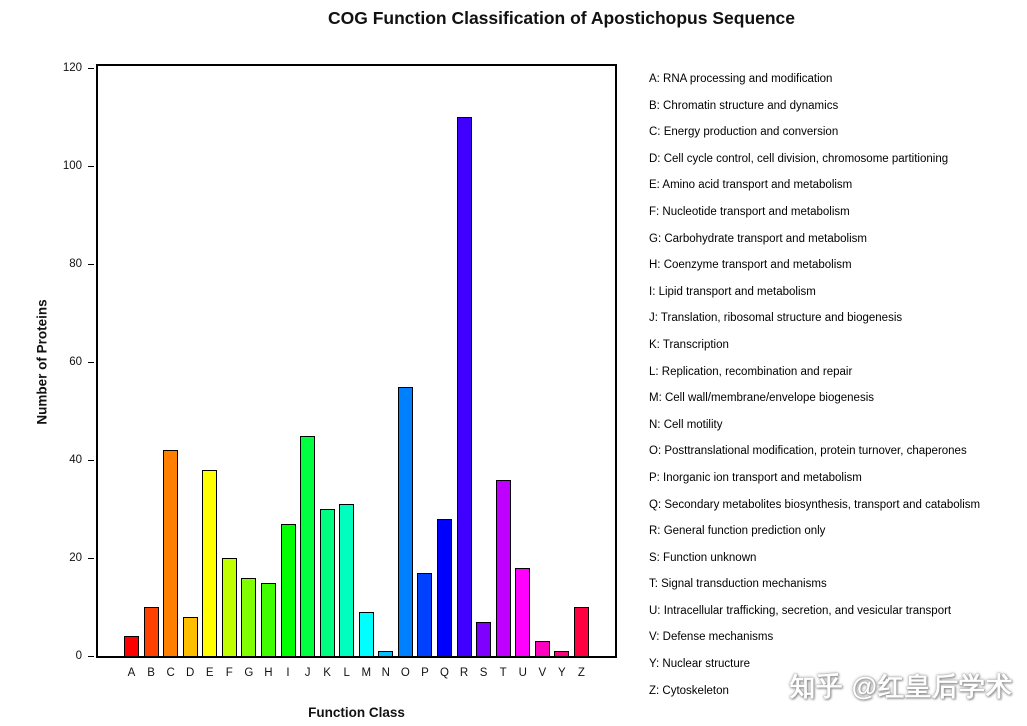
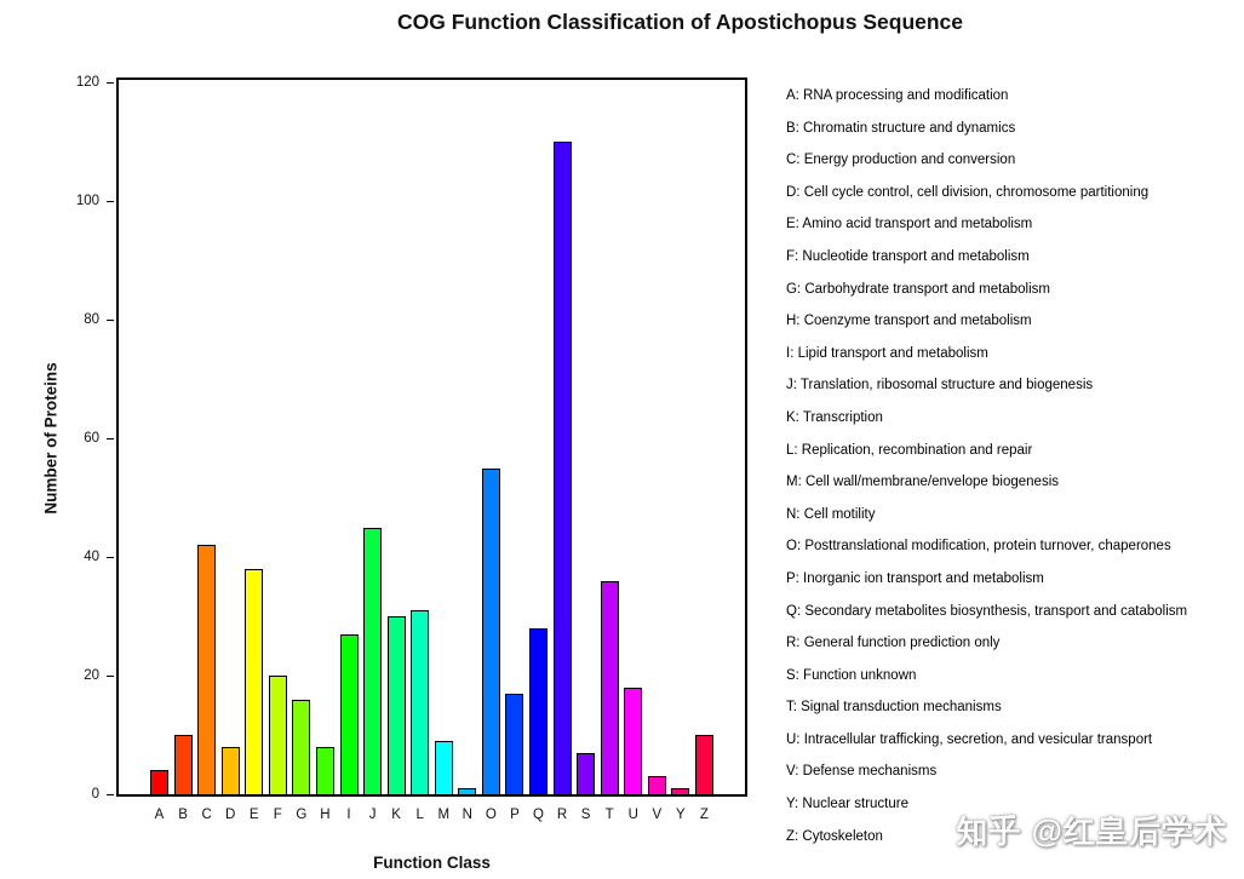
H: 15 -> 8
